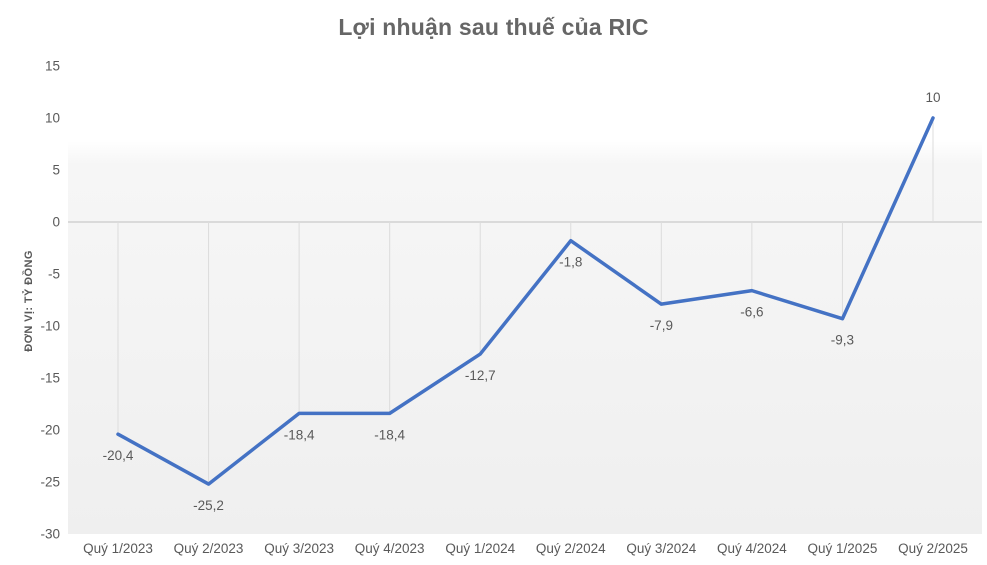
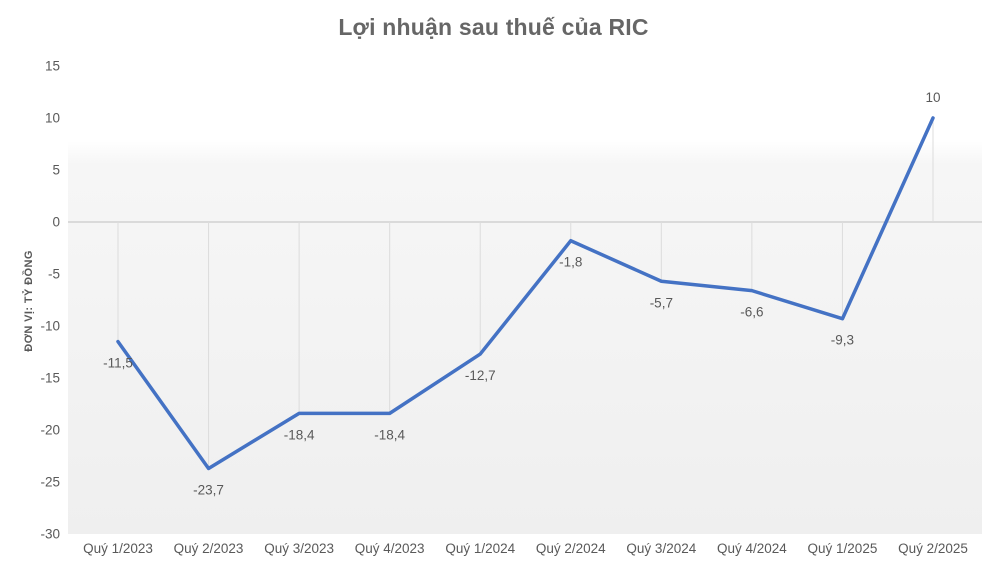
Quý 1/2023: -20,4 -> -11,5
Quý 2/2023: -25,2 -> -23,7
Quý 3/2024: -7,9 -> -5,7
